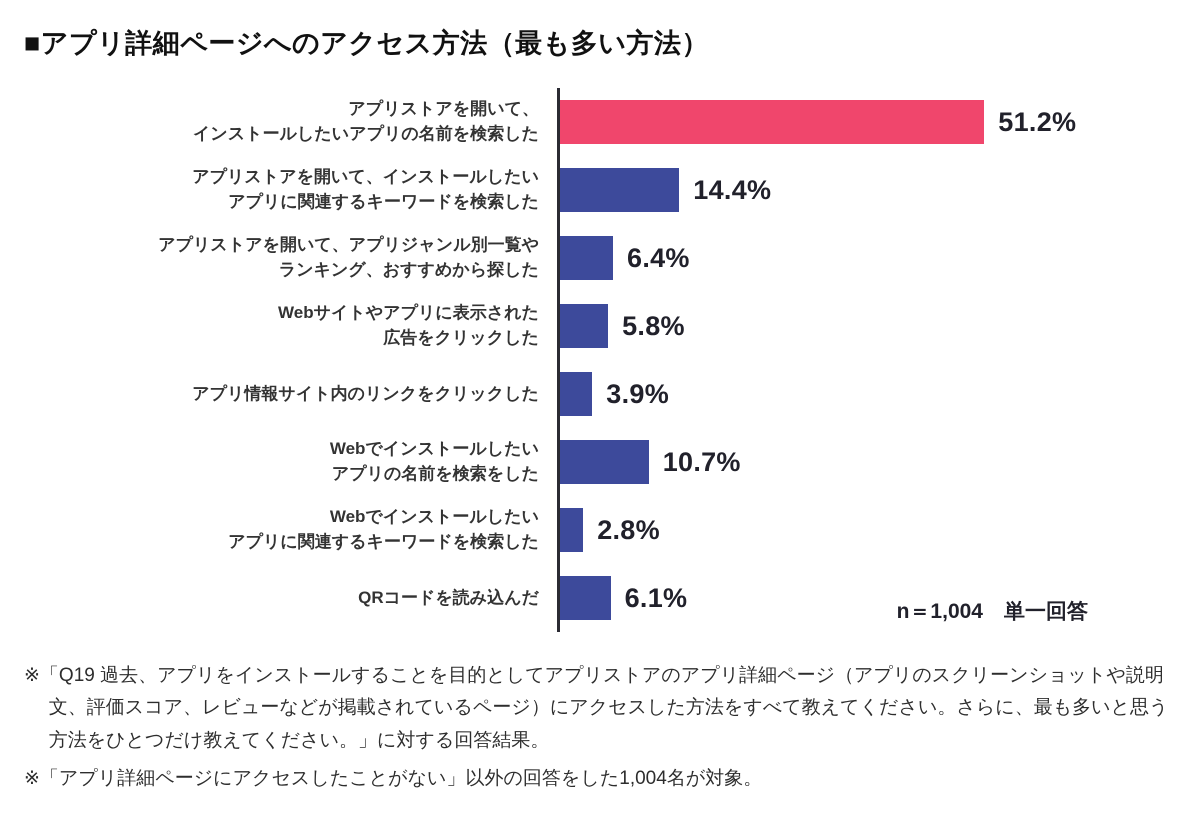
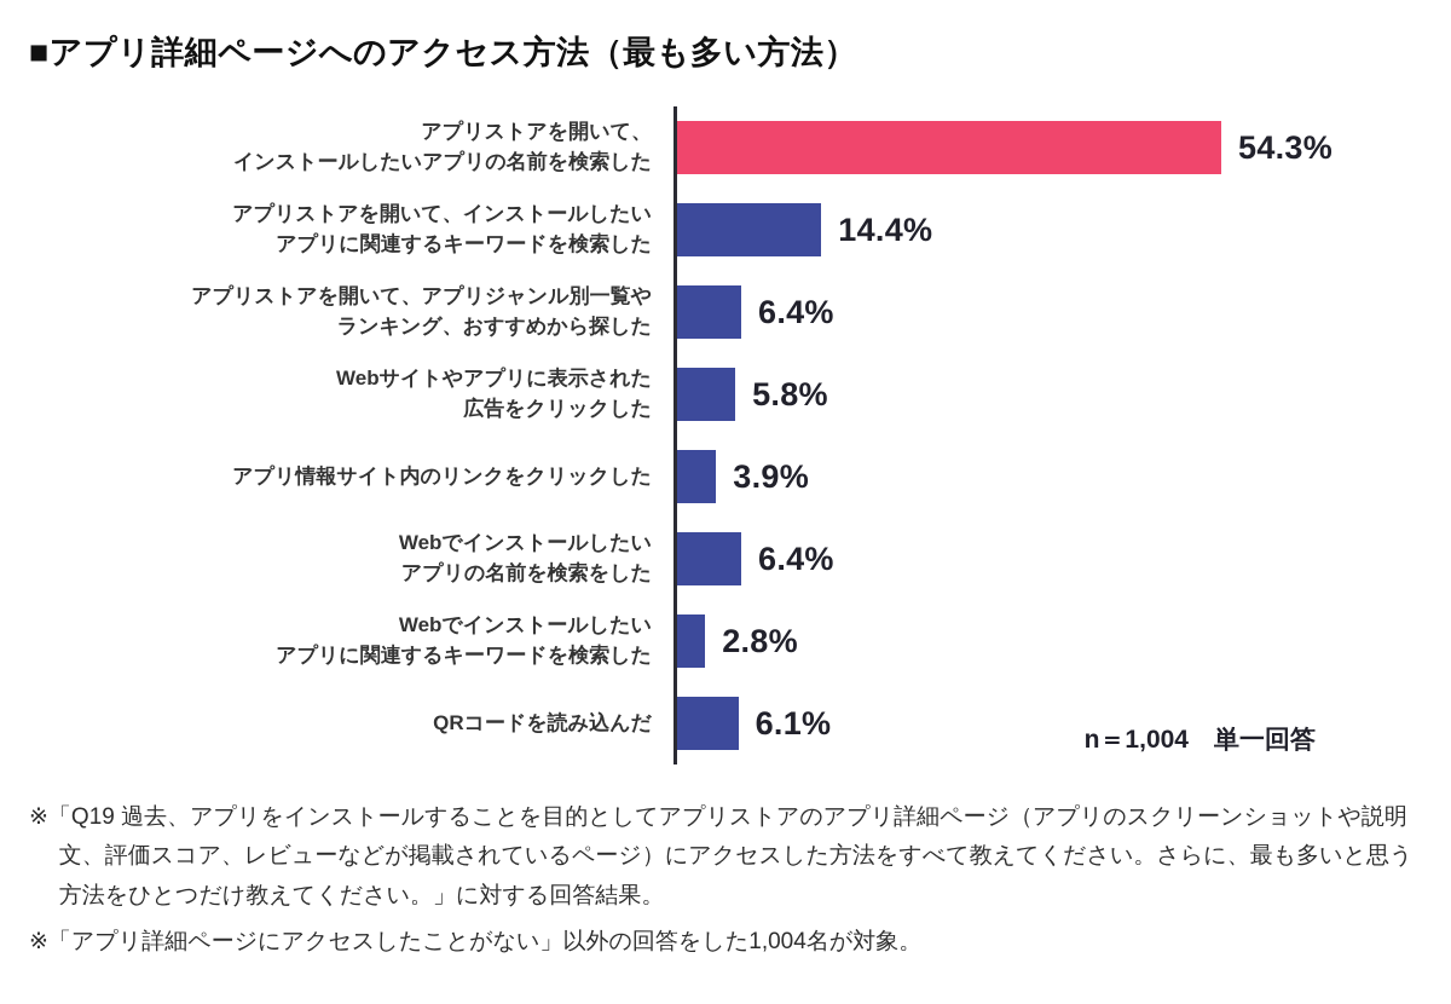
アプリストアを開いて、 インストールしたいアプリの名前を検索した: 51.2% -> 54.3%
Webでインストールしたい アプリの名前を検索をした: 10.7% -> 6.4%
